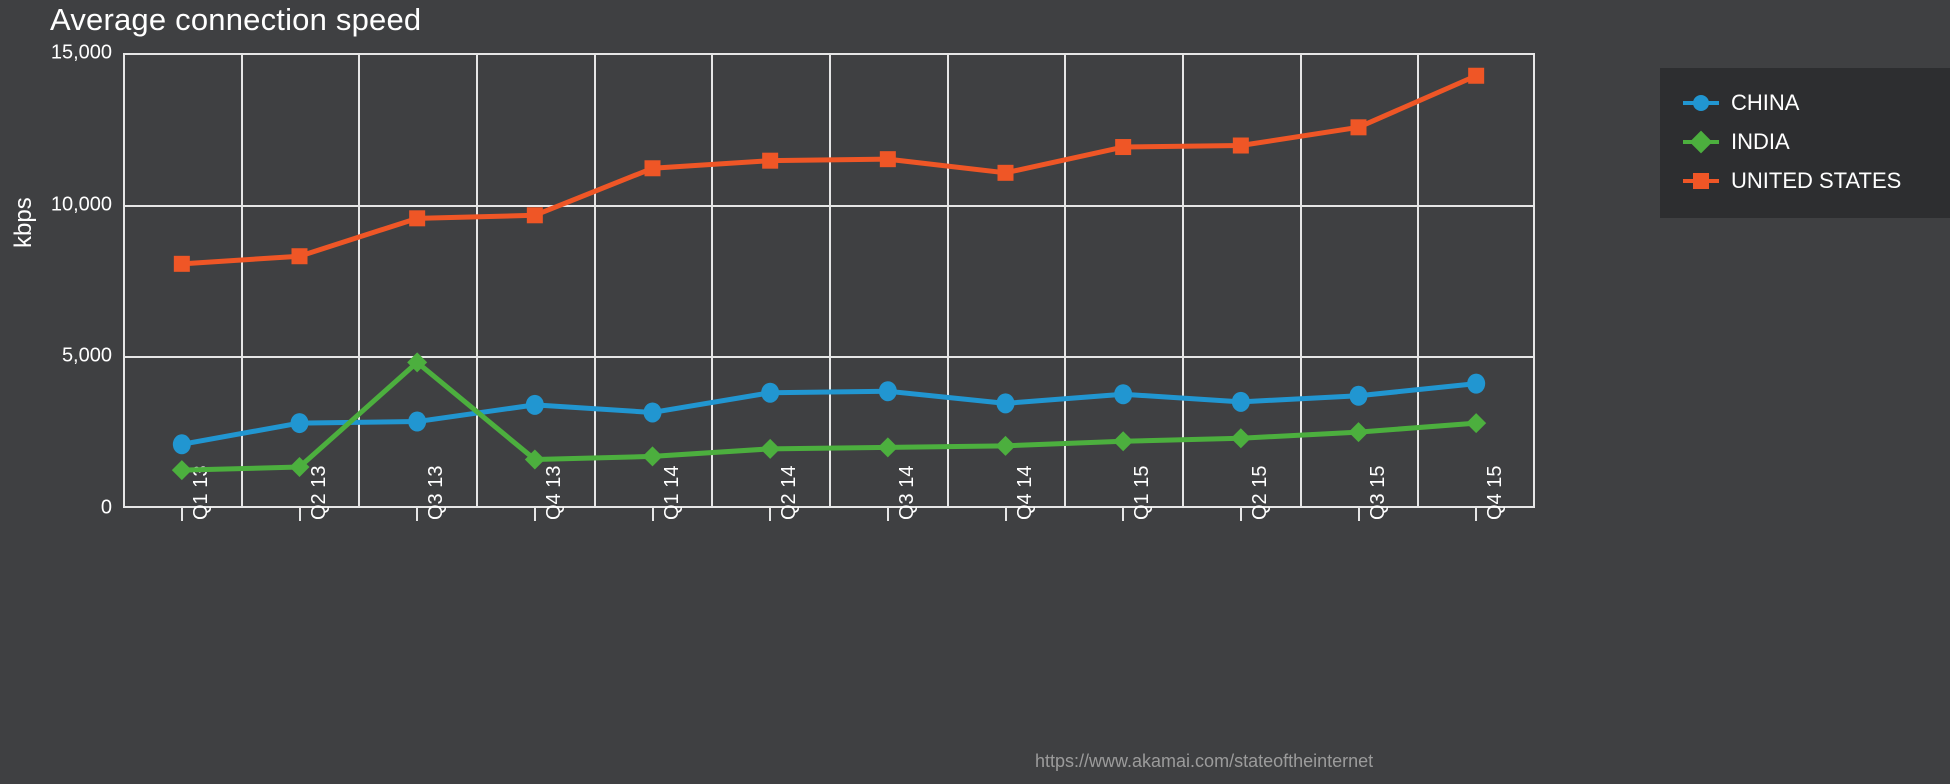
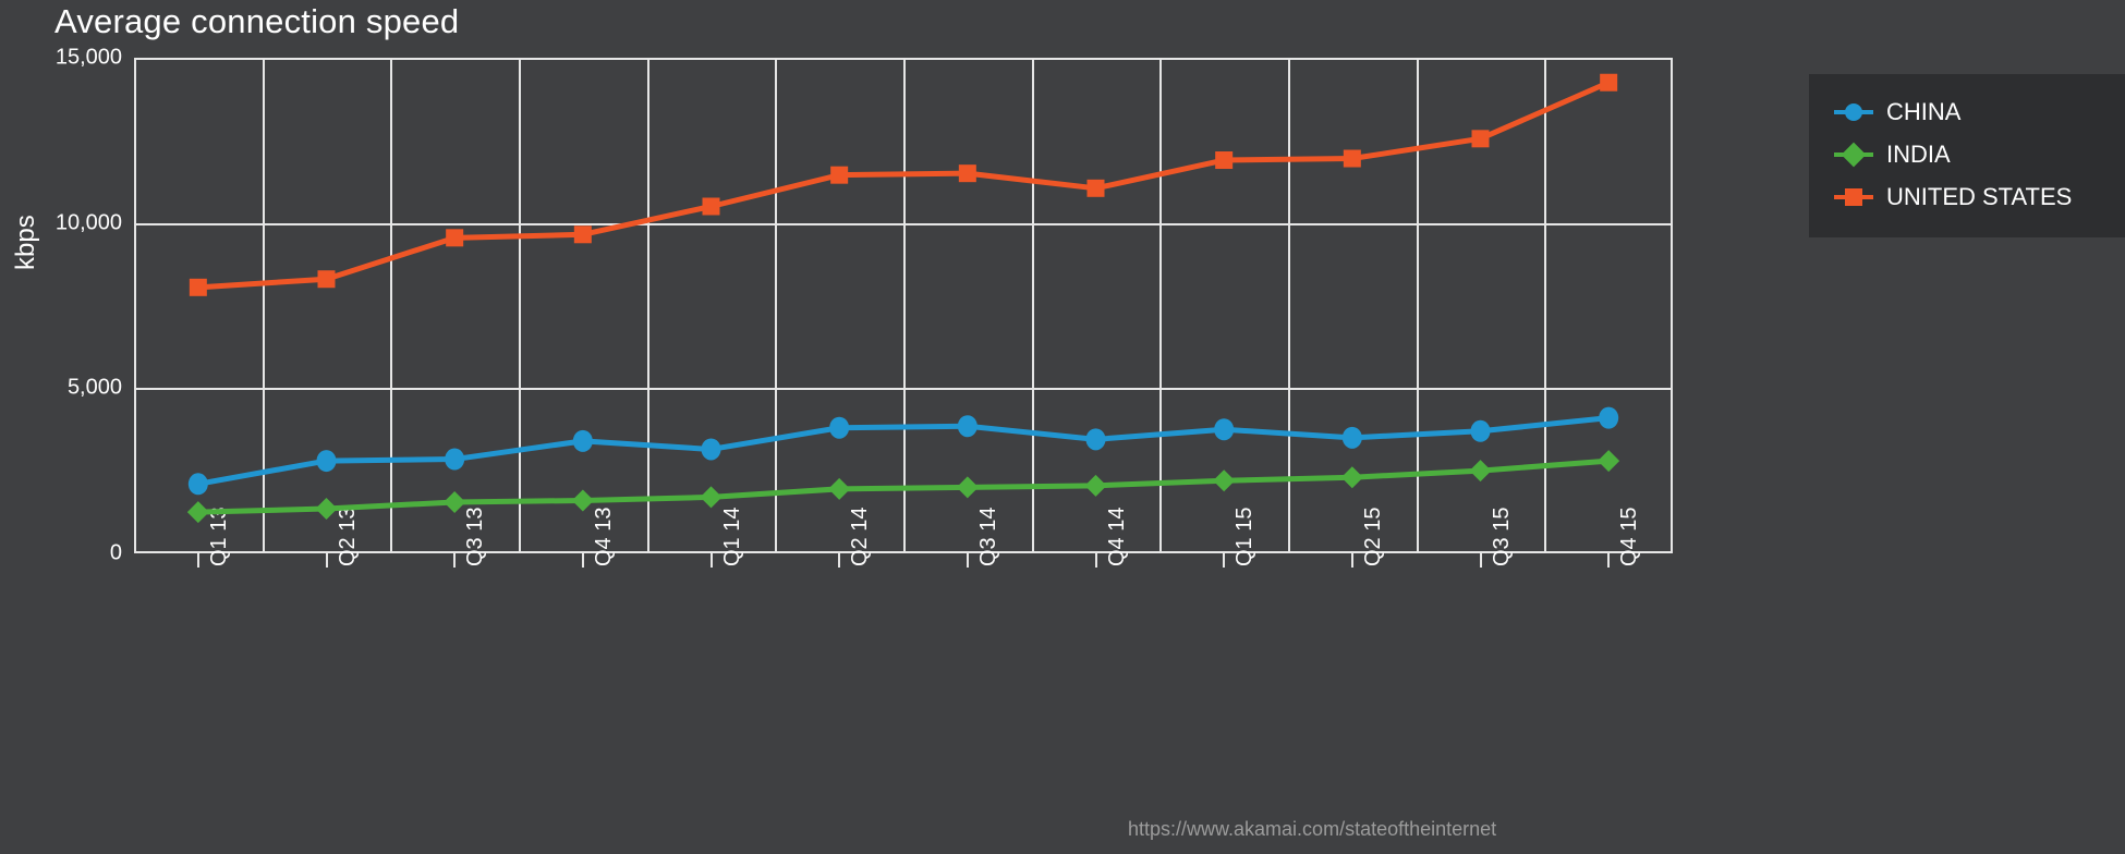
INDIA/Q3 13: 4800 -> 1600
UNITED STATES/Q1 14: 11200 -> 10500
